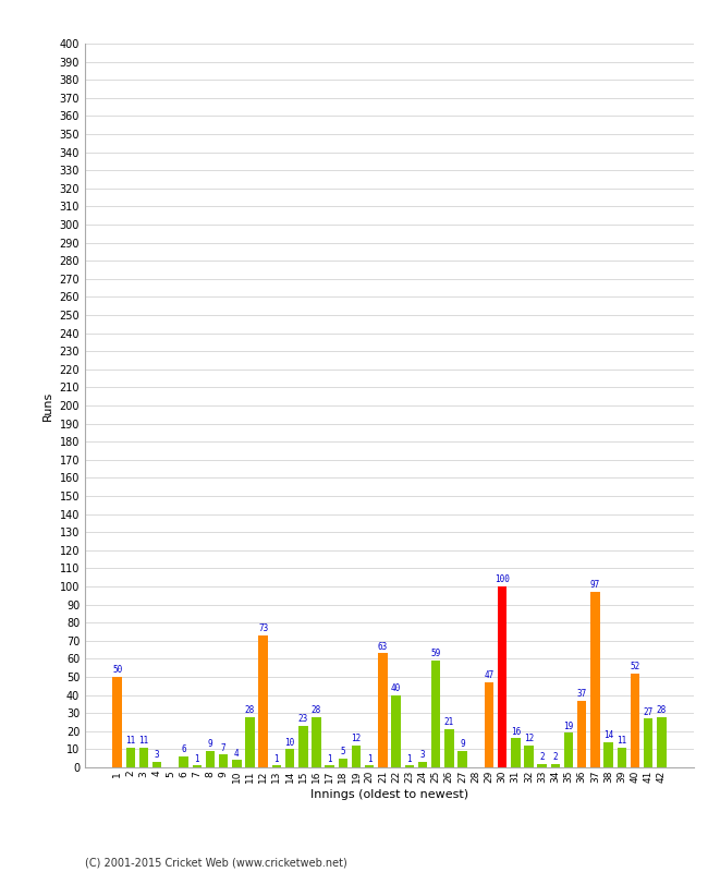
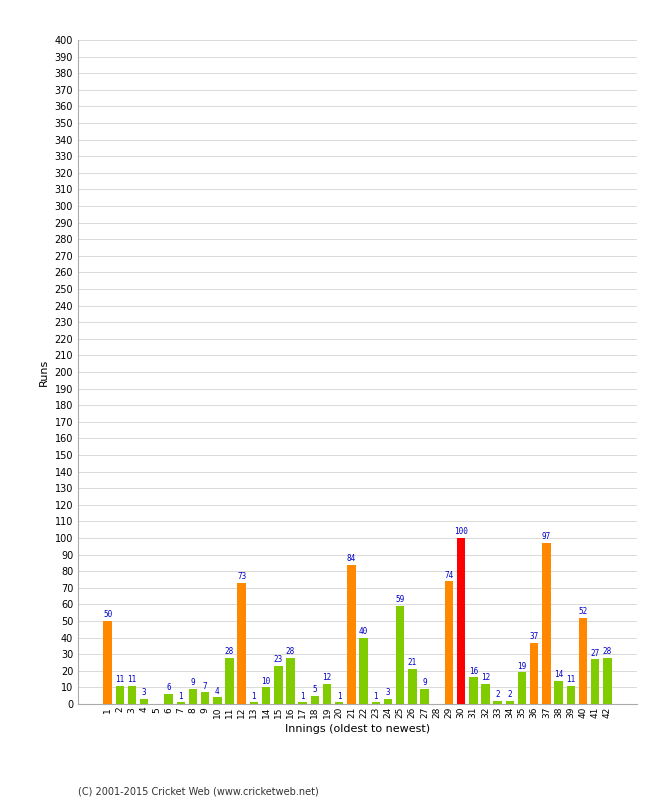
21: 63 -> 84
29: 47 -> 74
